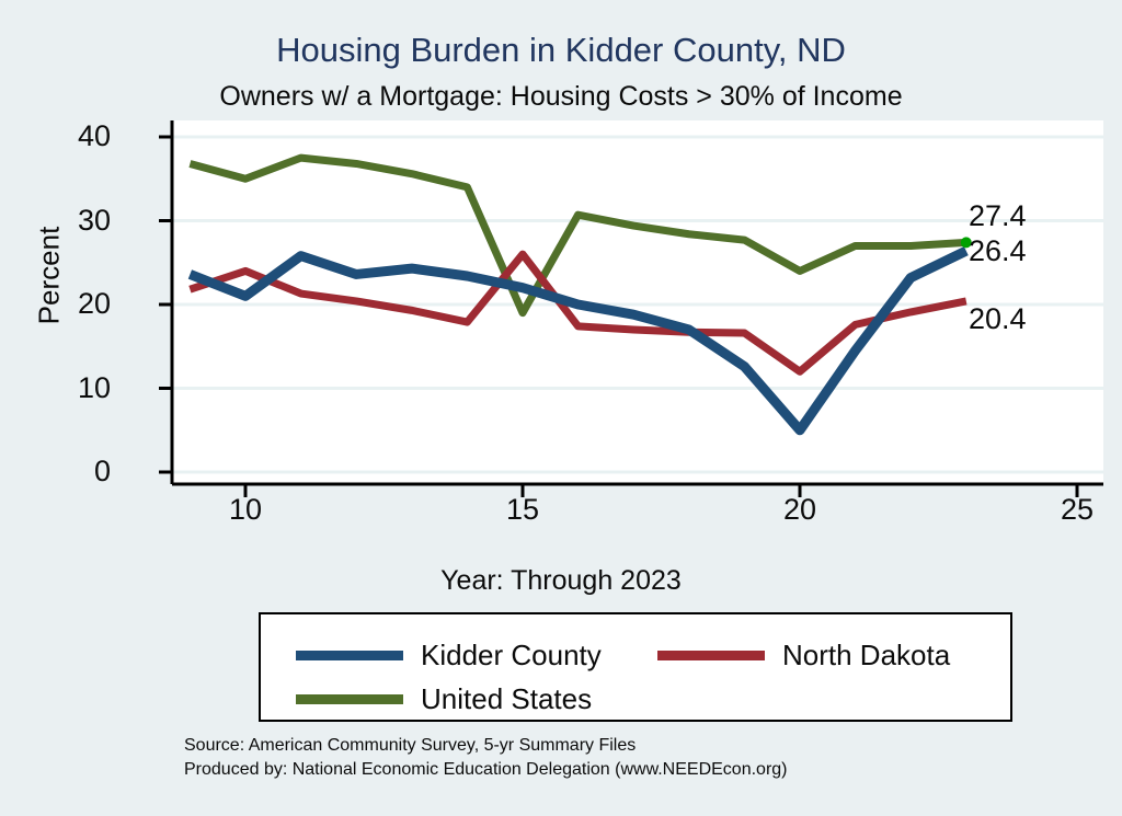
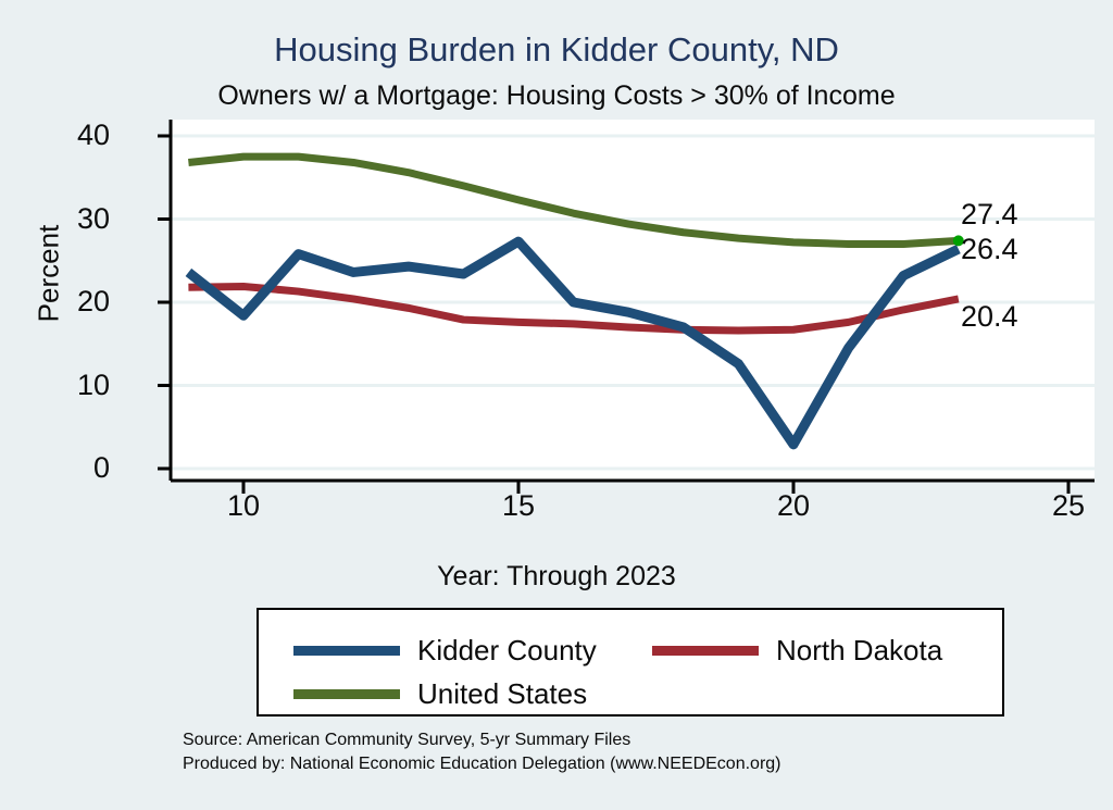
Kidder County/10: 21 -> 18
North Dakota/10: 24 -> 22
United States/10: 35 -> 38
Kidder County/15: 22 -> 27
North Dakota/15: 26 -> 18
United States/15: 19 -> 32
Kidder County/20: 5 -> 3
North Dakota/20: 12 -> 17
United States/20: 24 -> 27
